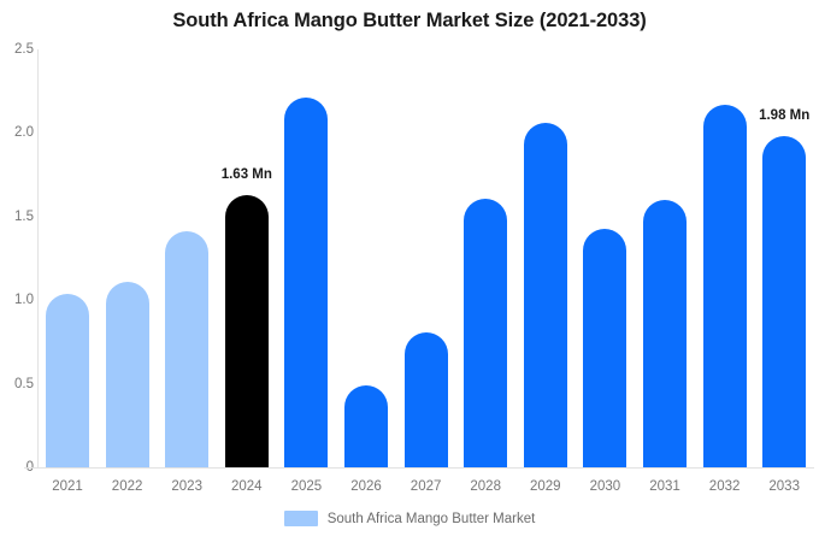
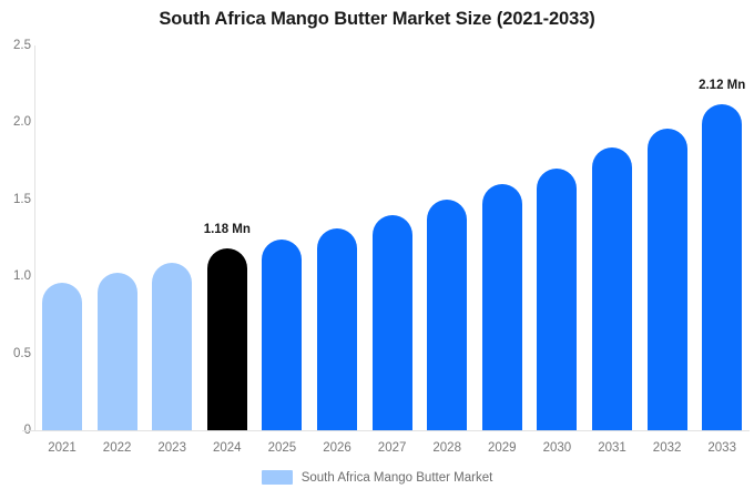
2021: 1.04 -> 0.96
2022: 1.11 -> 1.02
2023: 1.41 -> 1.09
2024: 1.63 -> 1.18
2025: 2.21 -> 1.24
2026: 0.49 -> 1.31
2027: 0.81 -> 1.40
2028: 1.61 -> 1.50
2029: 2.06 -> 1.60
2030: 1.43 -> 1.70
2031: 1.60 -> 1.84
2032: 2.17 -> 1.96
2033: 1.98 -> 2.12
